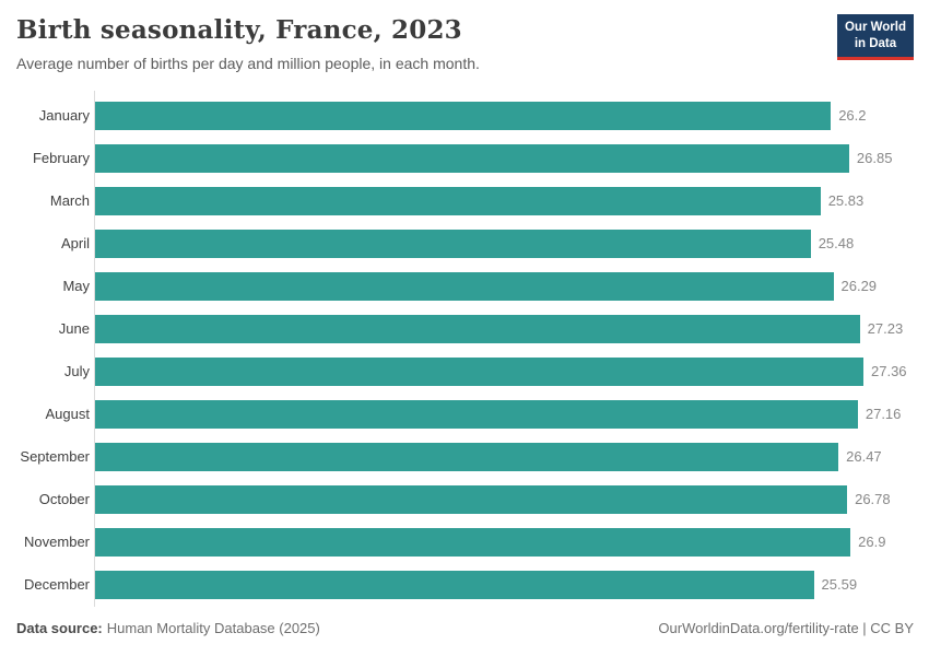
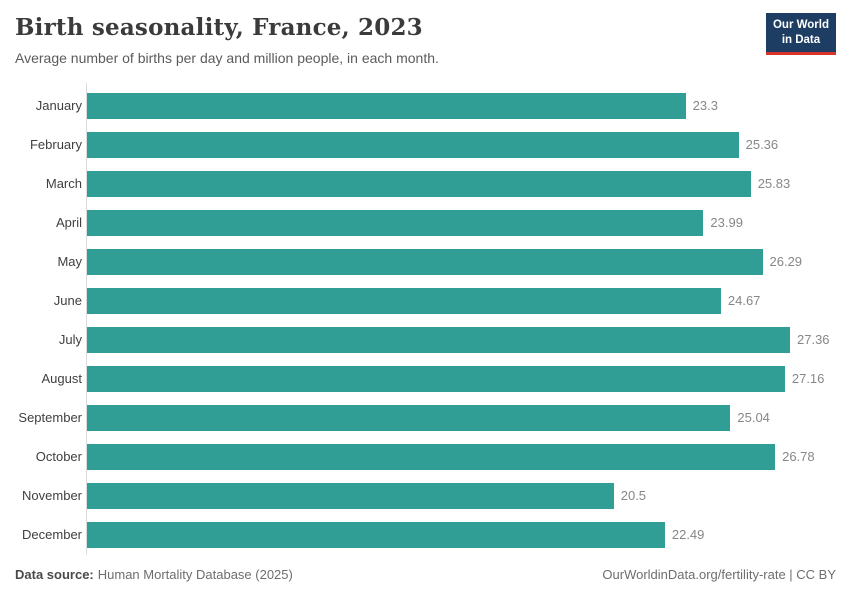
January: 26.2 -> 23.3
February: 26.85 -> 25.36
April: 25.48 -> 23.99
June: 27.23 -> 24.67
September: 26.47 -> 25.04
November: 26.9 -> 20.5
December: 25.59 -> 22.49
